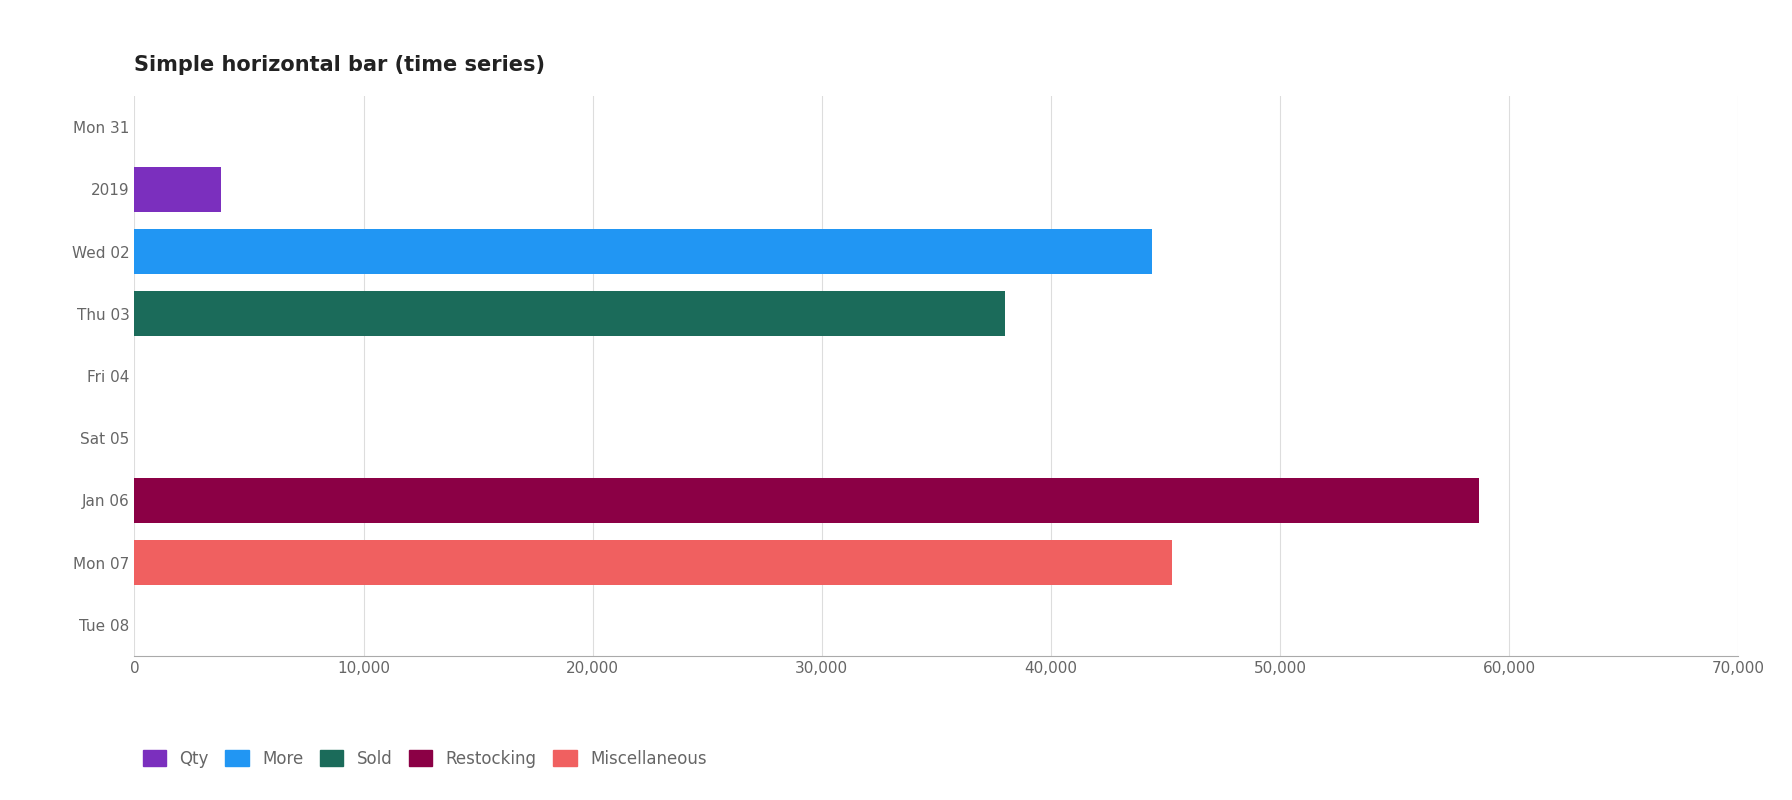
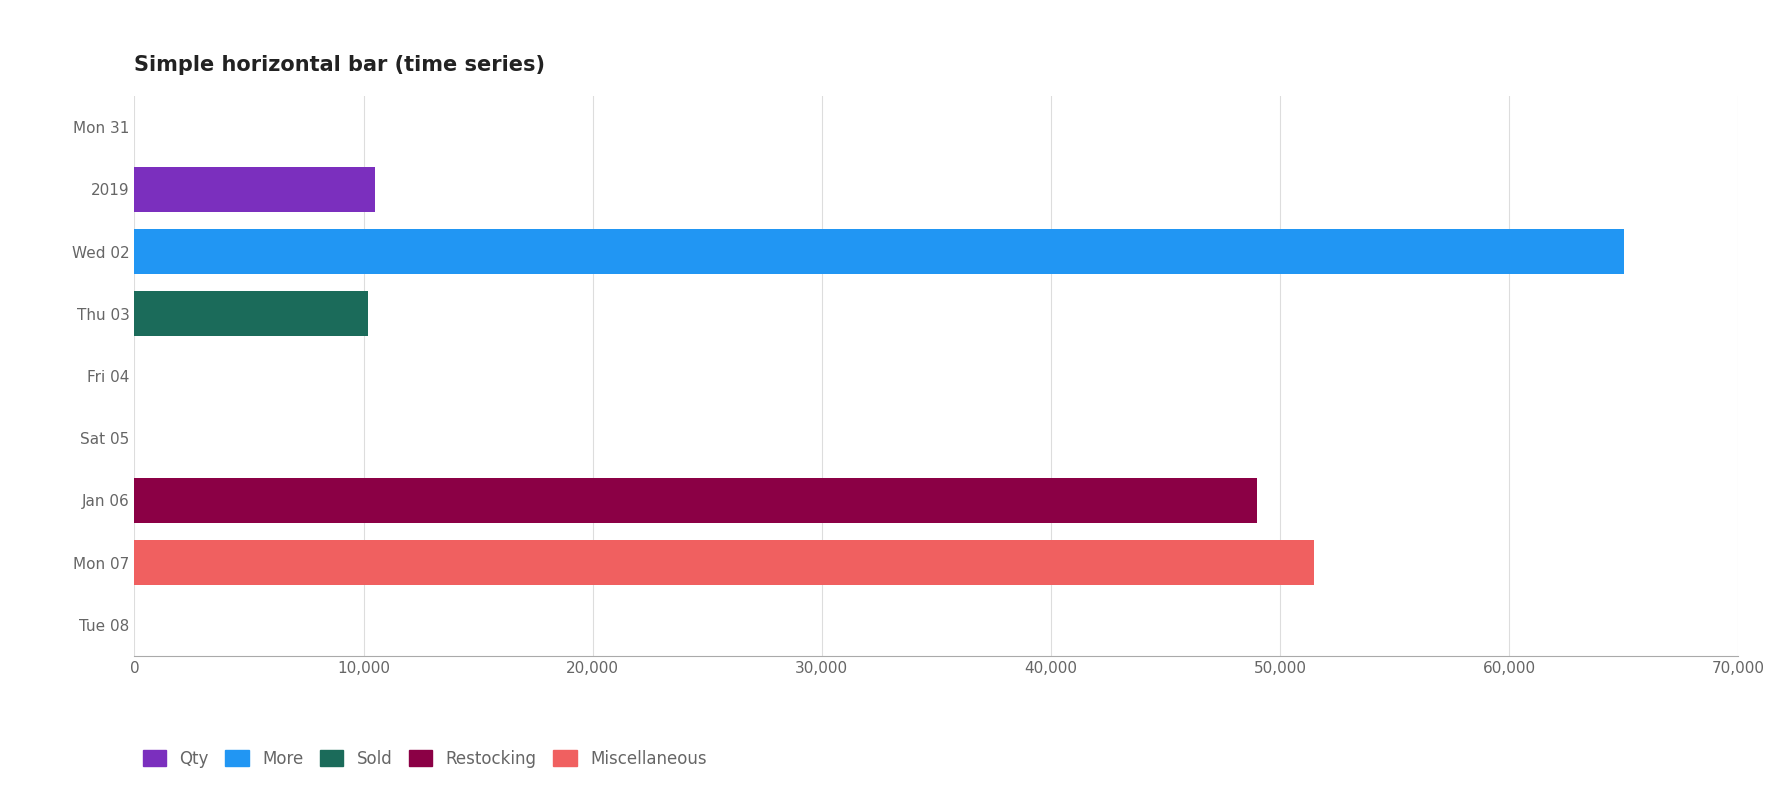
2019: 3,800 -> 10,500
Wed 02: 44,400 -> 65,000
Thu 03: 38,000 -> 10,200
Jan 06: 58,700 -> 49,000
Mon 07: 45,300 -> 51,500
